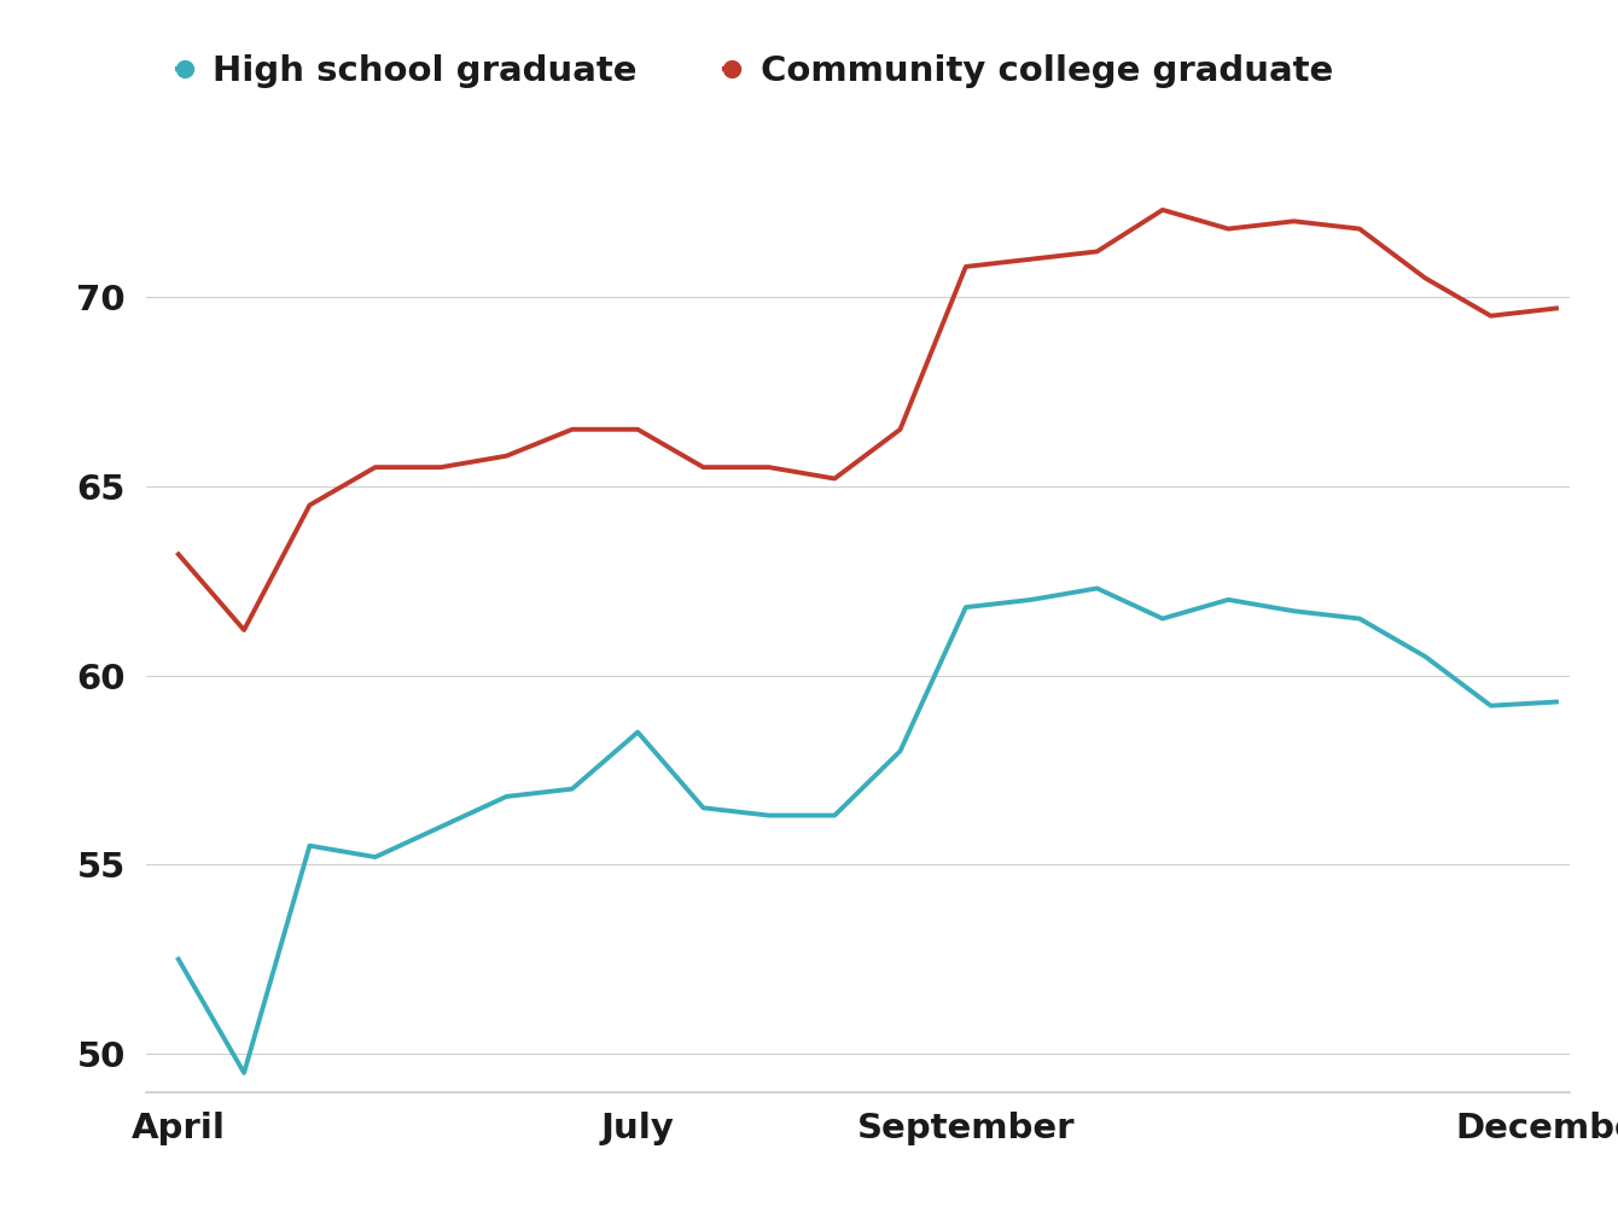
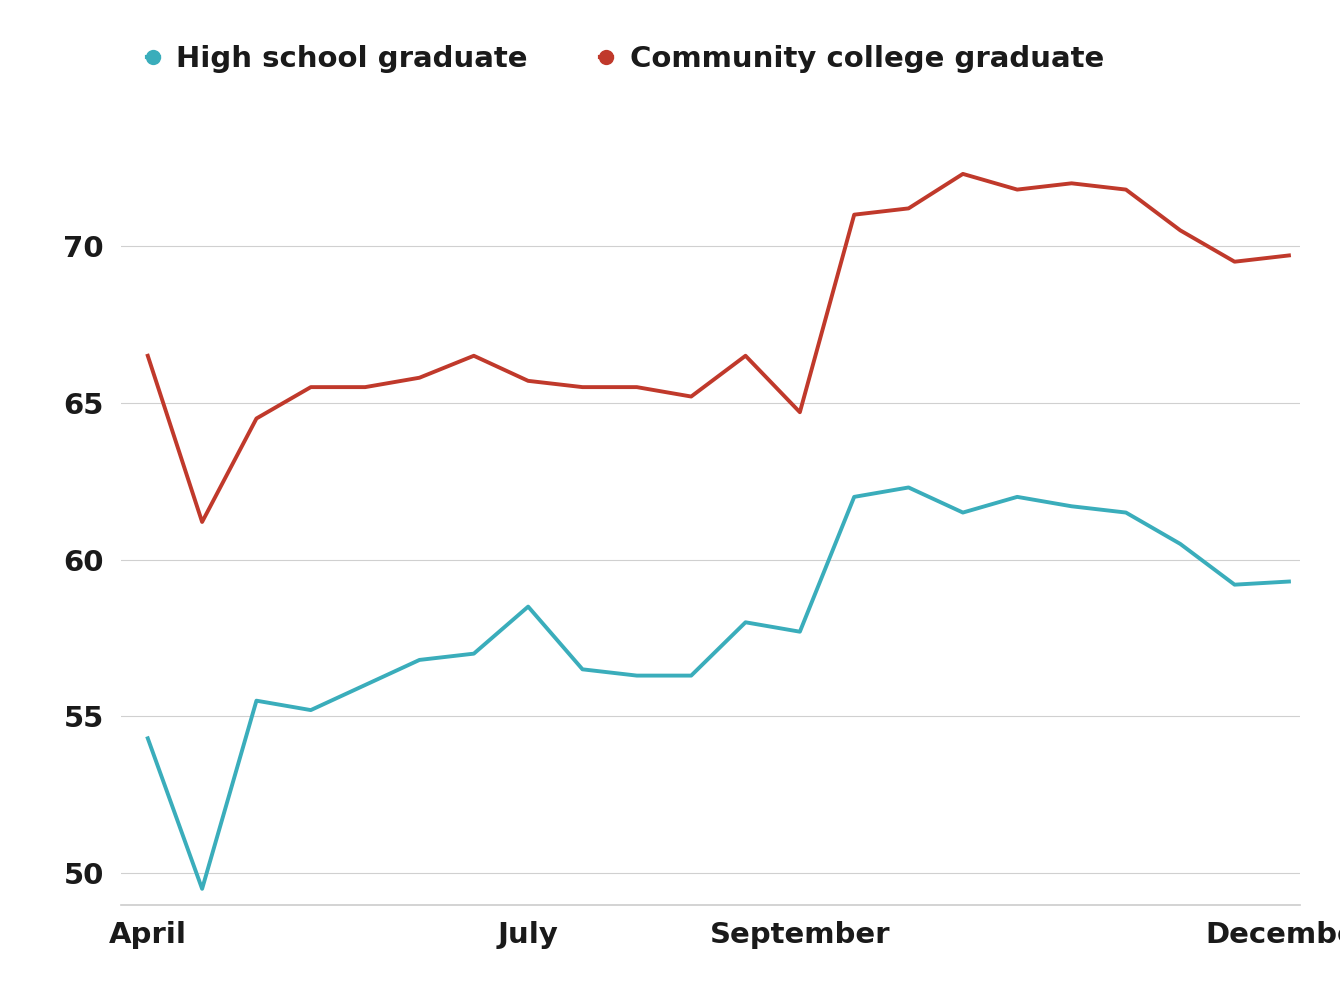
High school graduate/April: 52.5 -> 54.3
Community college graduate/April: 63.2 -> 66.5
Community college graduate/July: 66.5 -> 65.7
High school graduate/September: 61.8 -> 57.7
Community college graduate/September: 70.8 -> 64.7
